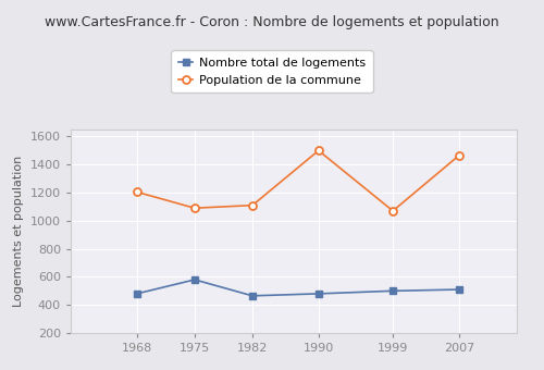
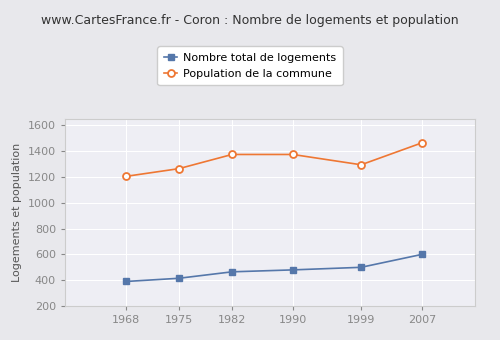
Nombre total de logements/1968: 480 -> 390
Nombre total de logements/1975: 580 -> 420
Population de la commune/1975: 1090 -> 1260
Population de la commune/1982: 1110 -> 1380
Population de la commune/1990: 1500 -> 1380
Population de la commune/1999: 1070 -> 1300
Nombre total de logements/2007: 510 -> 600
